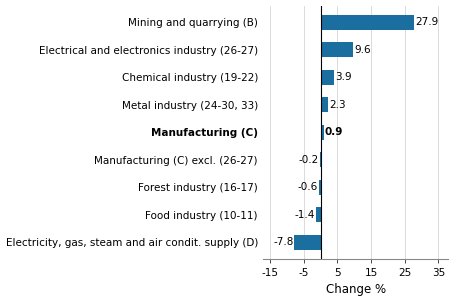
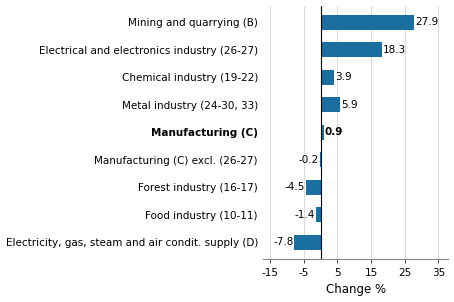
Electrical and electronics industry (26-27): 9.6 -> 18.3
Metal industry (24-30, 33): 2.3 -> 5.9
Forest industry (16-17): -0.6 -> -4.5
